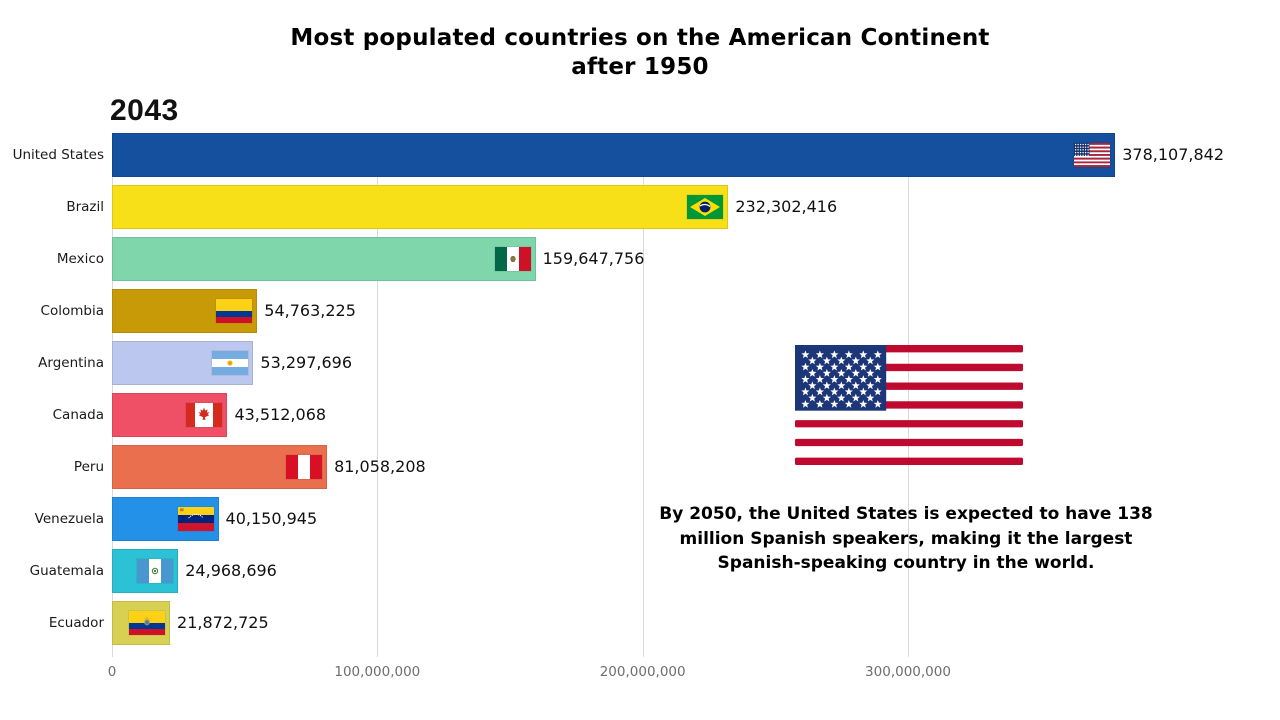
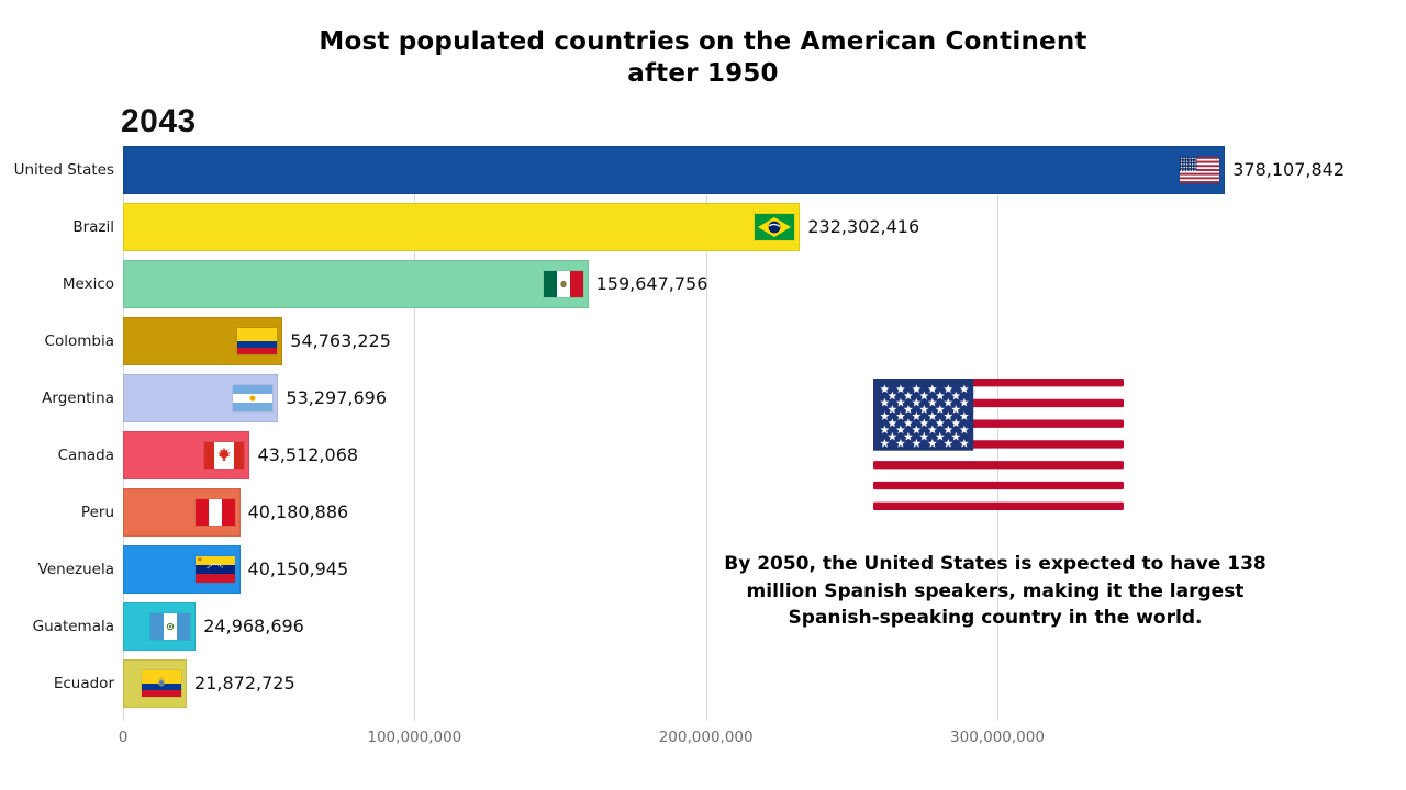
Peru: 81,058,208 -> 40,180,886
